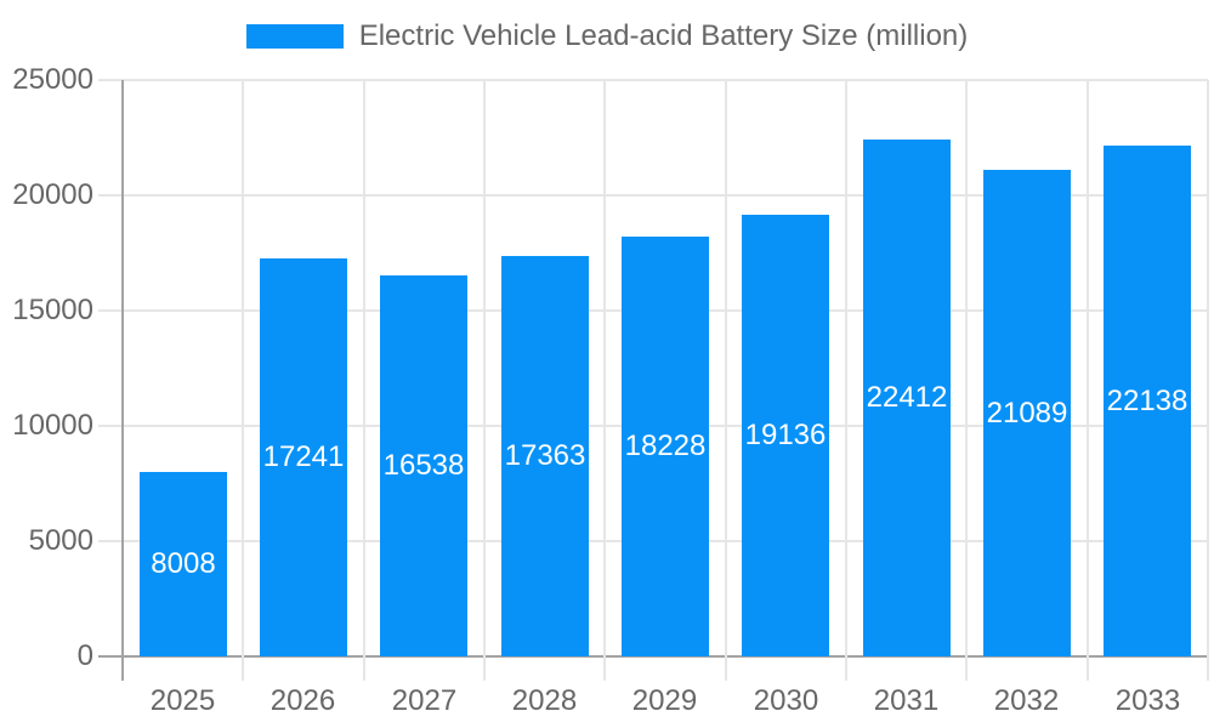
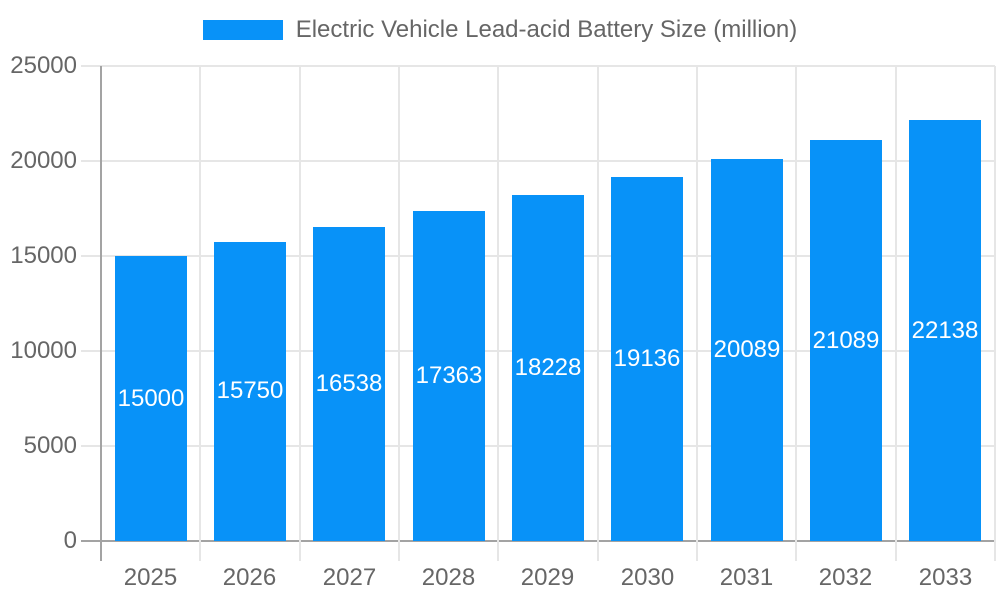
2025: 8008 -> 15000
2026: 17241 -> 15750
2031: 22412 -> 20089
